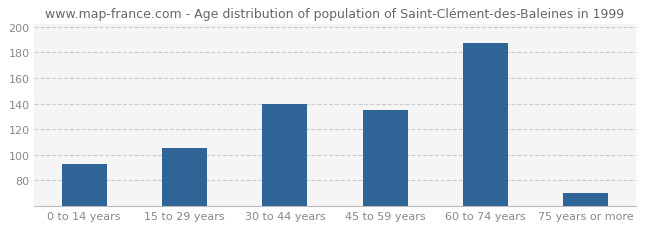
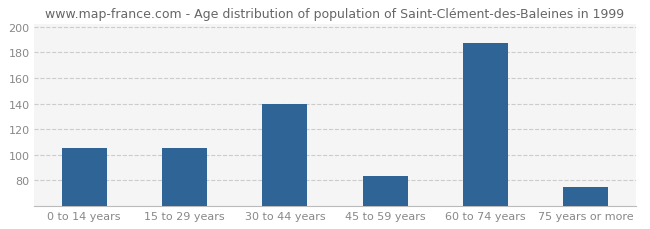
0 to 14 years: 93 -> 105
45 to 59 years: 135 -> 83
75 years or more: 70 -> 75
